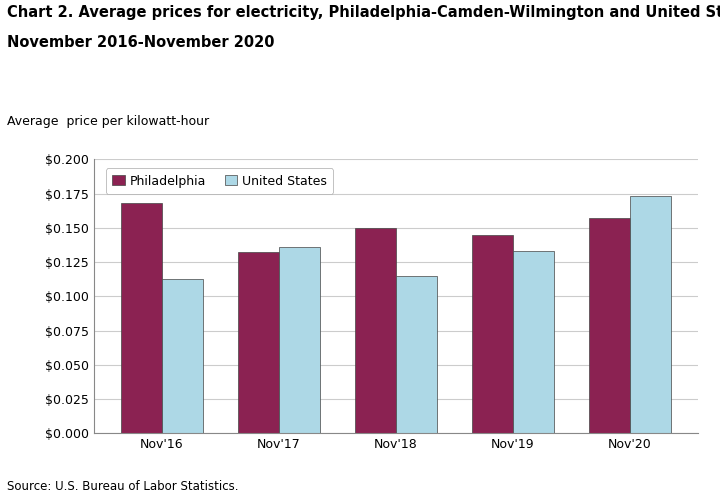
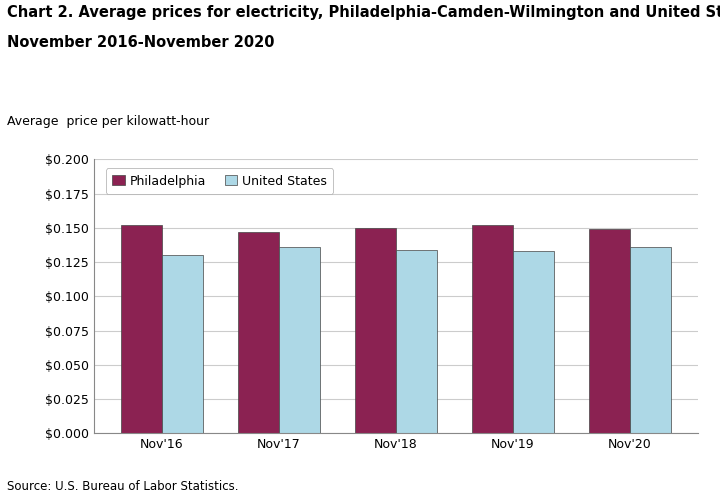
Philadelphia/Nov'16: $0.168 -> $0.152
United States/Nov'16: $0.113 -> $0.130
Philadelphia/Nov'17: $0.132 -> $0.147
United States/Nov'18: $0.115 -> $0.134
Philadelphia/Nov'19: $0.145 -> $0.152
Philadelphia/Nov'20: $0.157 -> $0.149
United States/Nov'20: $0.173 -> $0.136
